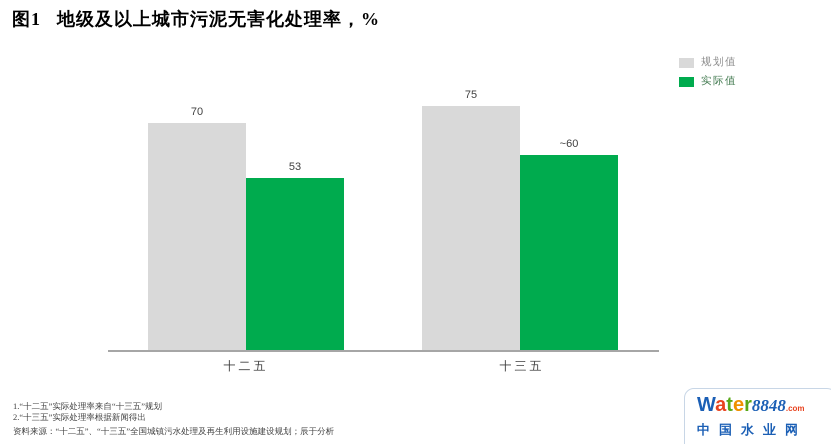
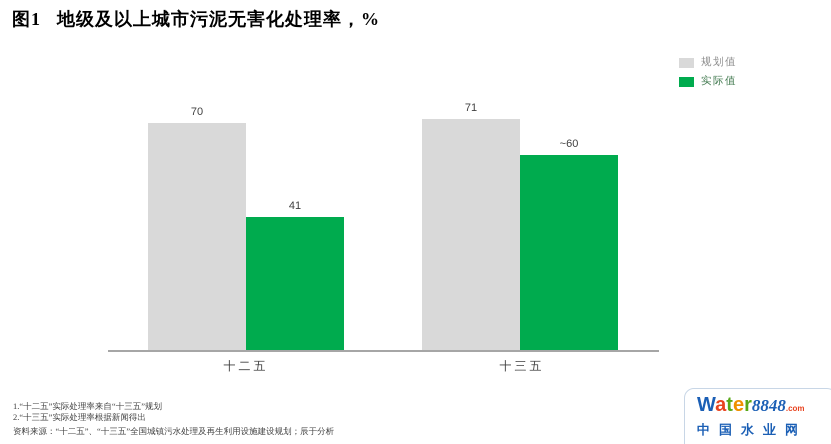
实际值/十二五: 53 -> 41
规划值/十三五: 75 -> 71
